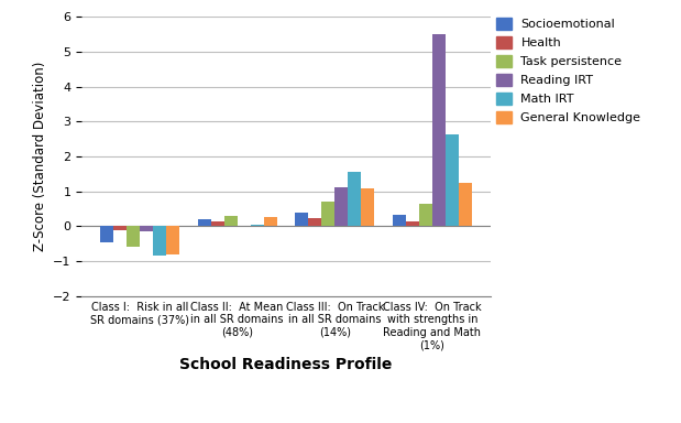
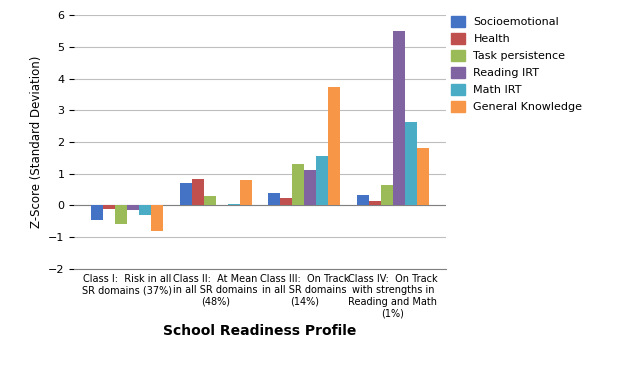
Math IRT/Class I: Risk in all SR domains (37%): -0.85 -> -0.30
Socioemotional/Class II: At Mean in all SR domains (48%): 0.20 -> 0.70
Health/Class II: At Mean in all SR domains (48%): 0.15 -> 0.85
General Knowledge/Class II: At Mean in all SR domains (48%): 0.27 -> 0.80
Task persistence/Class III: On Track in all SR domains (14%): 0.70 -> 1.30
General Knowledge/Class III: On Track in all SR domains (14%): 1.10 -> 3.75
General Knowledge/Class IV: On Track with strengths in Reading and Math (1%): 1.25 -> 1.80
